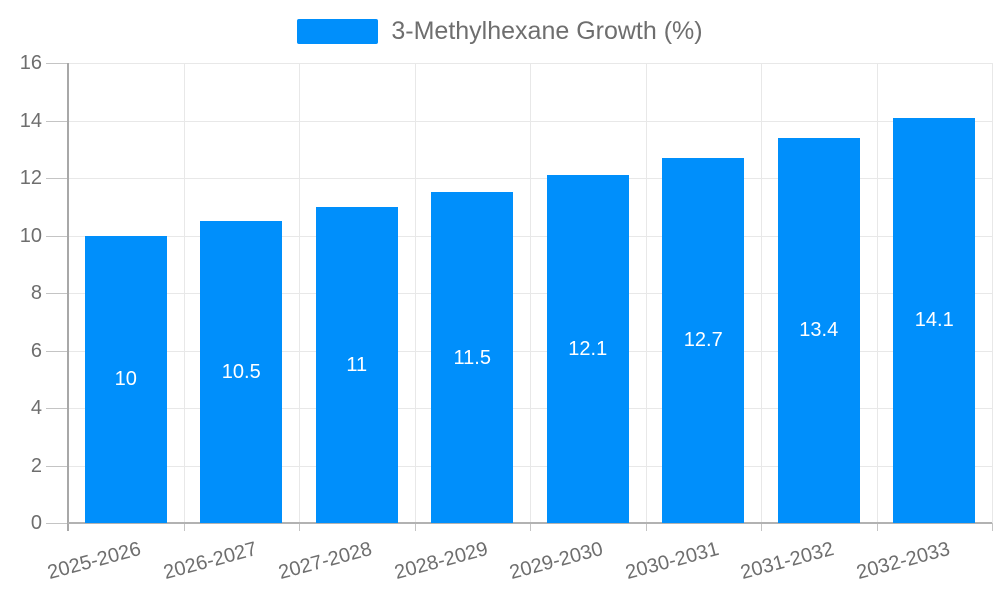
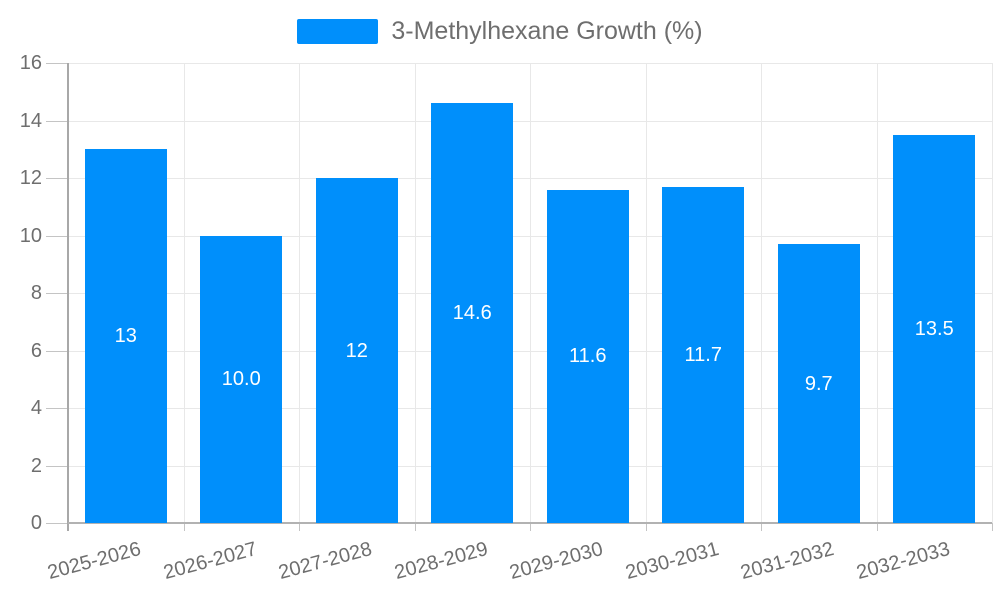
2025-2026: 10 -> 13
2026-2027: 10.5 -> 10.0
2027-2028: 11 -> 12
2028-2029: 11.5 -> 14.6
2029-2030: 12.1 -> 11.6
2030-2031: 12.7 -> 11.7
2031-2032: 13.4 -> 9.7
2032-2033: 14.1 -> 13.5
